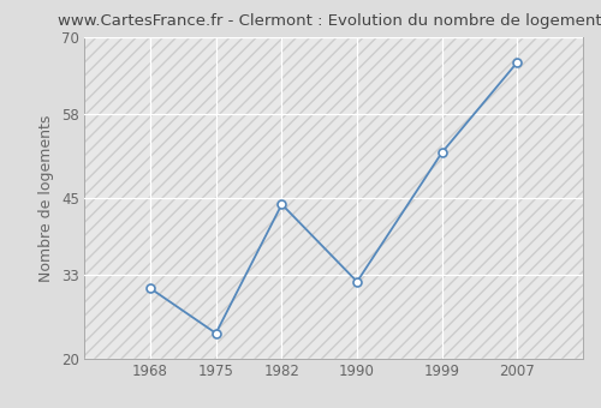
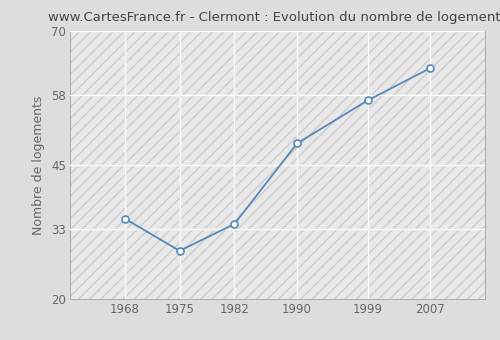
1968: 31 -> 35
1975: 24 -> 29
1982: 44 -> 34
1990: 32 -> 49
1999: 52 -> 57
2007: 66 -> 63
